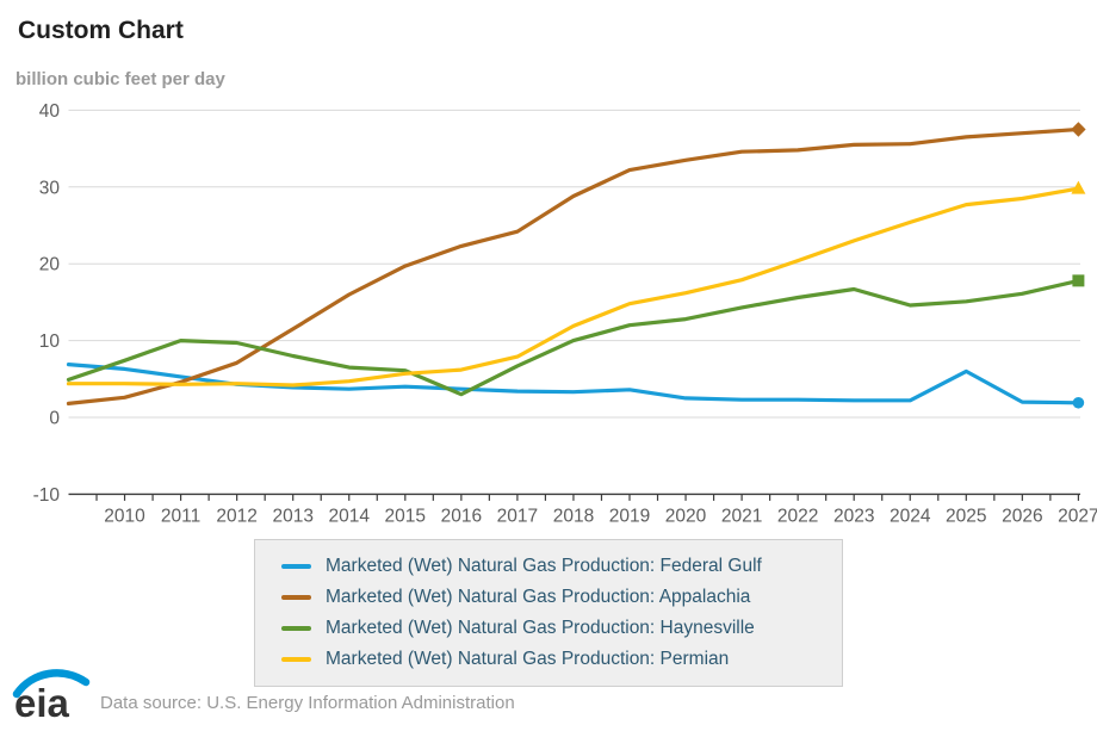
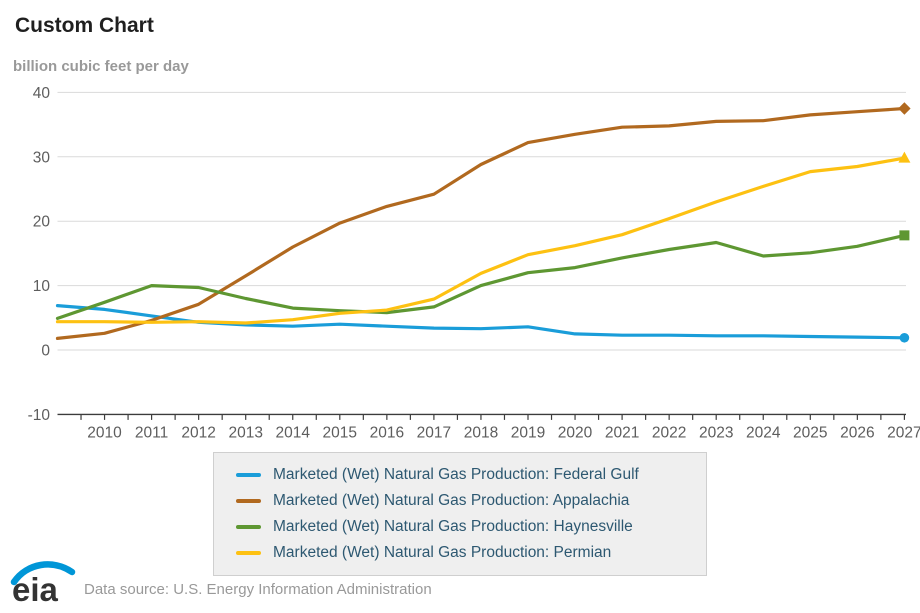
Marketed (Wet) Natural Gas Production: Haynesville/2016: 3 -> 6
Marketed (Wet) Natural Gas Production: Federal Gulf/2025: 6 -> 2
